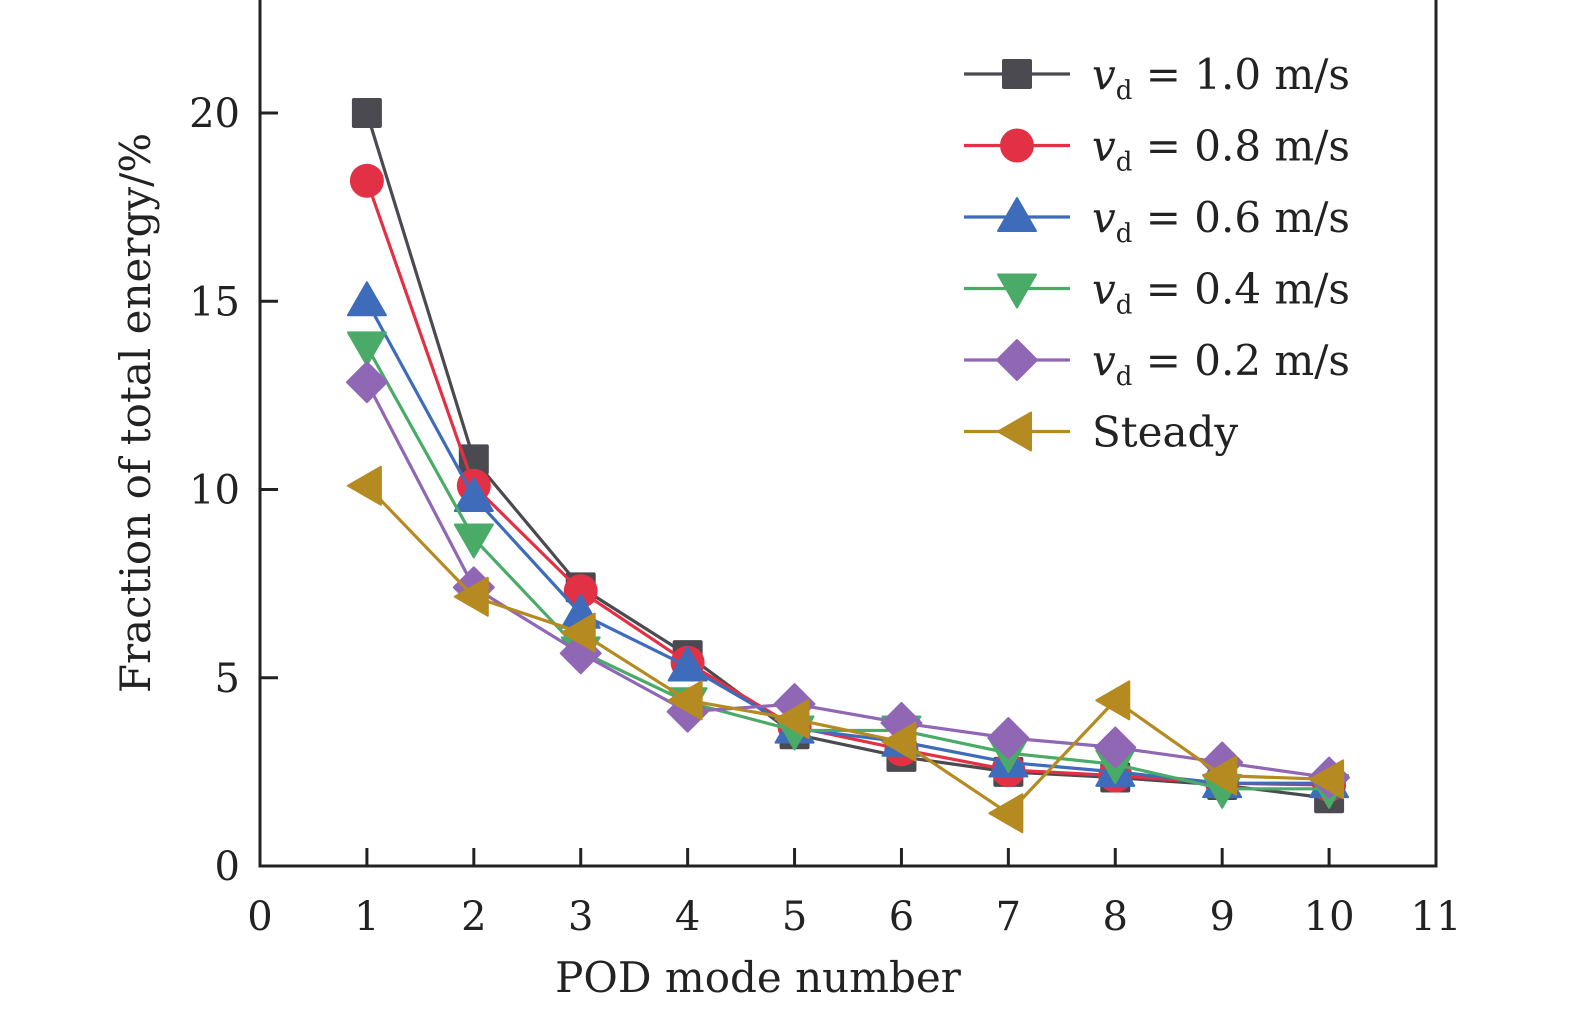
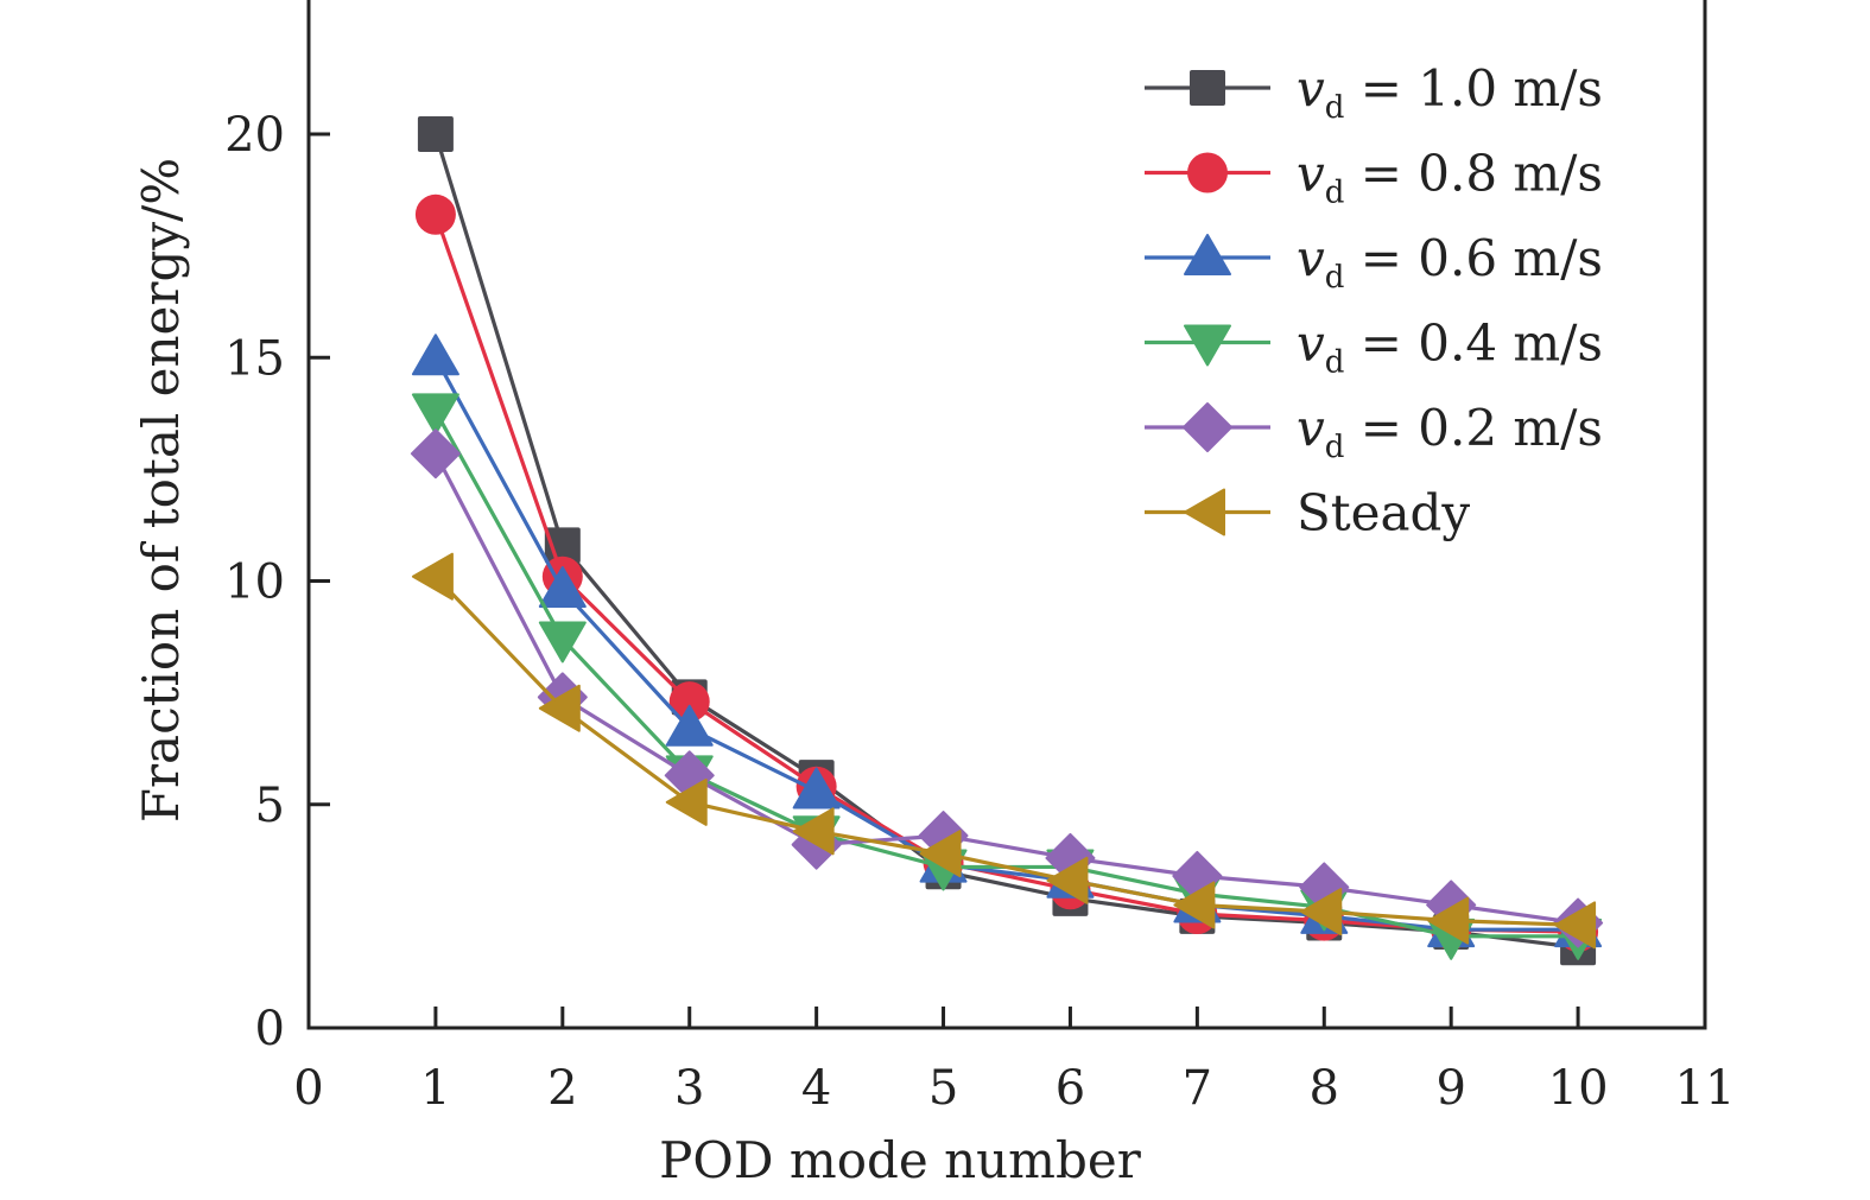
Steady/3: 6.2 -> 5.0
Steady/7: 1.4 -> 2.8
Steady/8: 4.4 -> 2.6
